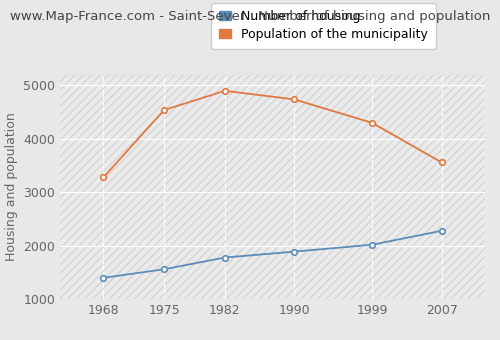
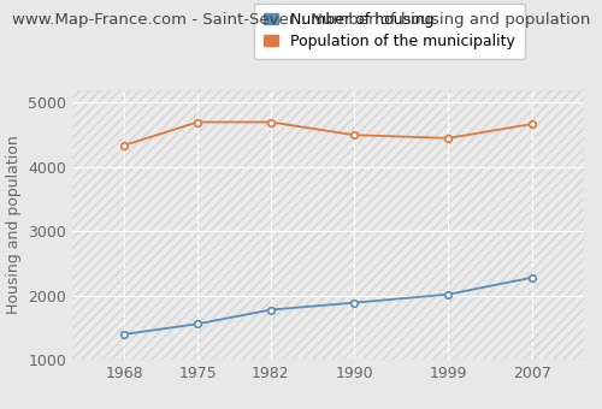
Population of the municipality/1968: 3280 -> 4340
Population of the municipality/1975: 4540 -> 4700
Population of the municipality/1982: 4900 -> 4700
Population of the municipality/1990: 4740 -> 4500
Population of the municipality/1999: 4300 -> 4450
Population of the municipality/2007: 3560 -> 4670
